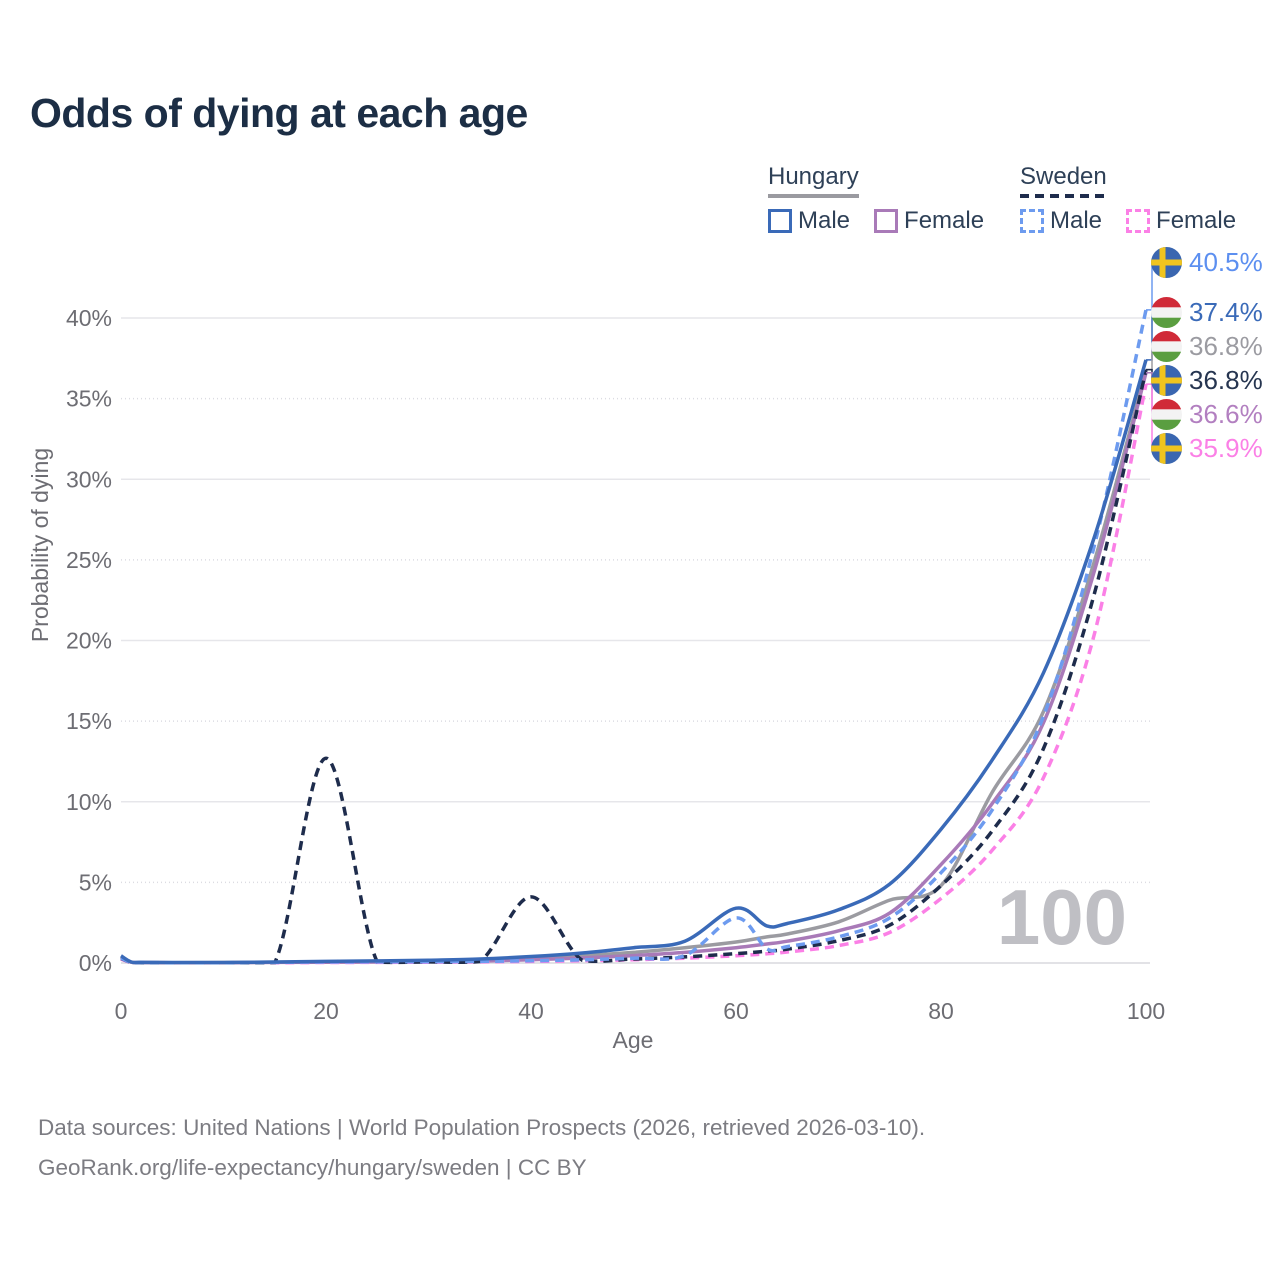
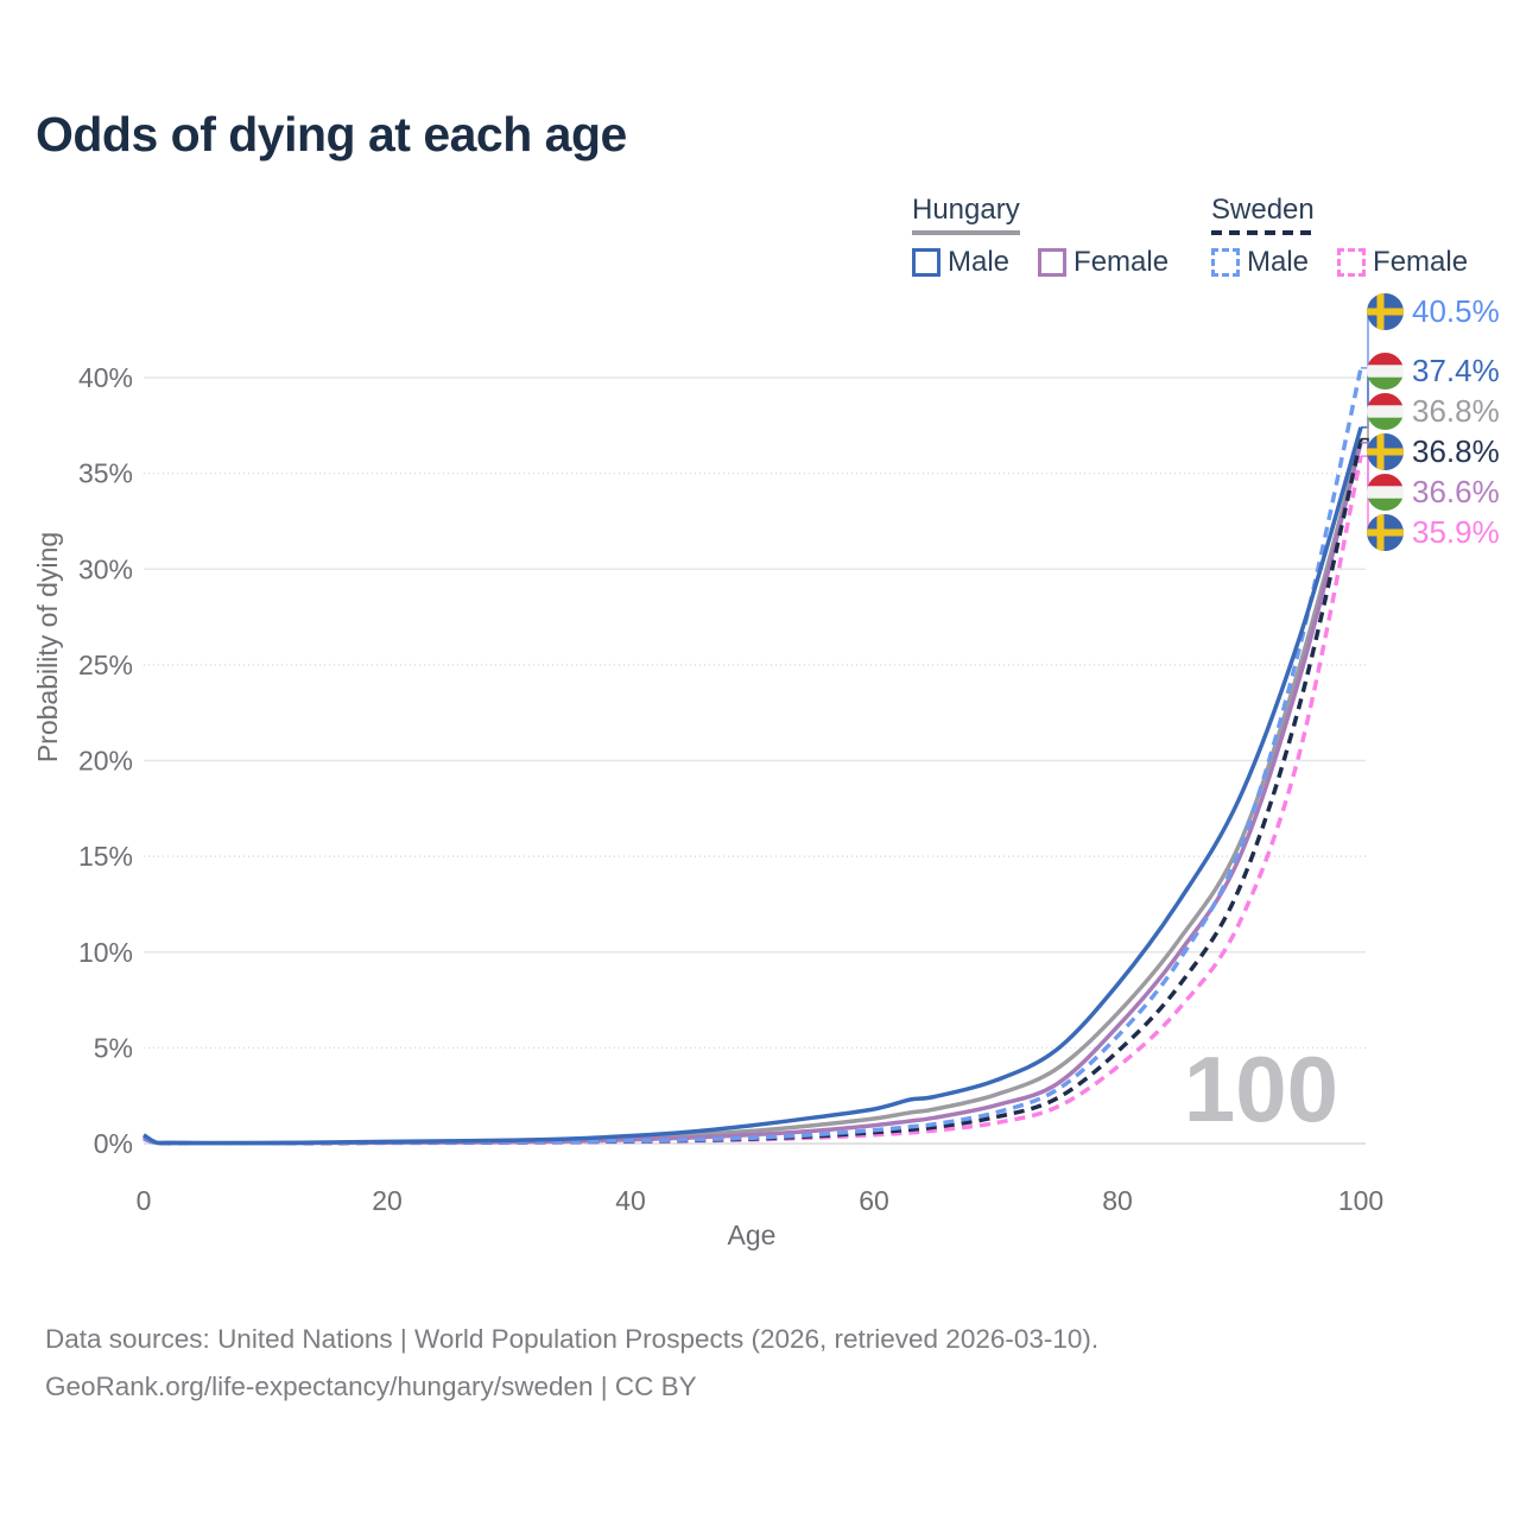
Sweden/20: 12.7% -> 0.1%
Sweden/40: 4.1% -> 0.1%
Sweden Male/60: 2.8% -> 0.7%
Hungary Male/60: 3.4% -> 1.8%
Hungary/80: 4.8% -> 6.8%
